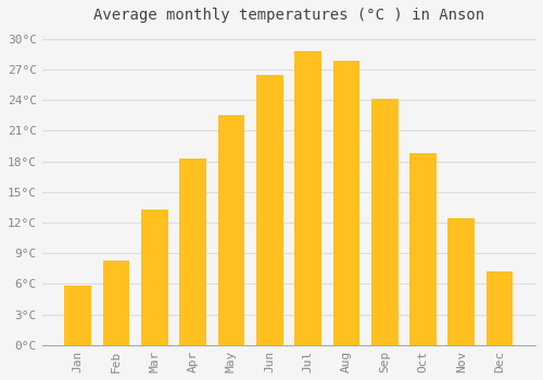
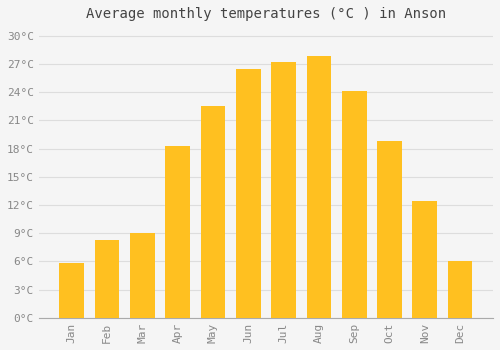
Mar: 13.3°C -> 9.0°C
Jul: 28.8°C -> 27.2°C
Dec: 7.2°C -> 6.0°C
